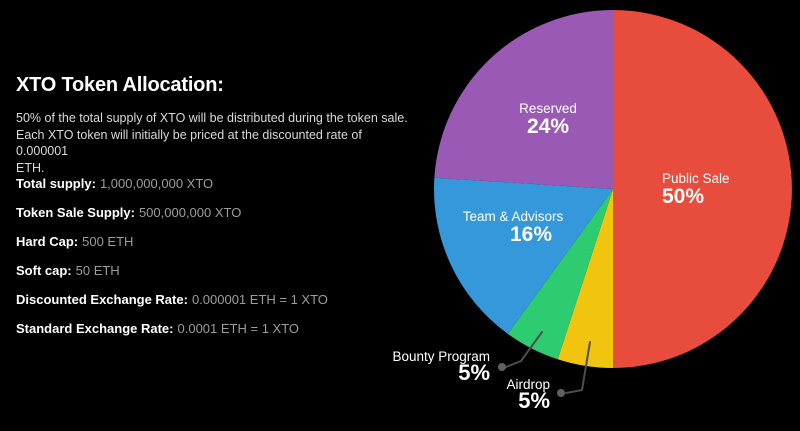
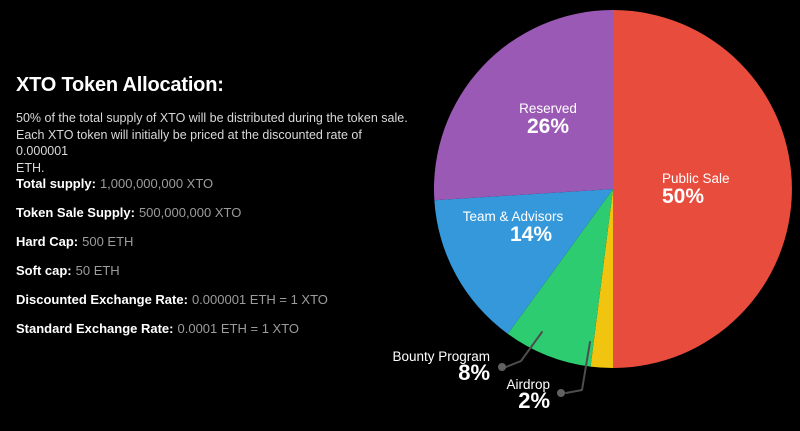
Airdrop: 5% -> 2%
Bounty Program: 5% -> 8%
Team & Advisors: 16% -> 14%
Reserved: 24% -> 26%
